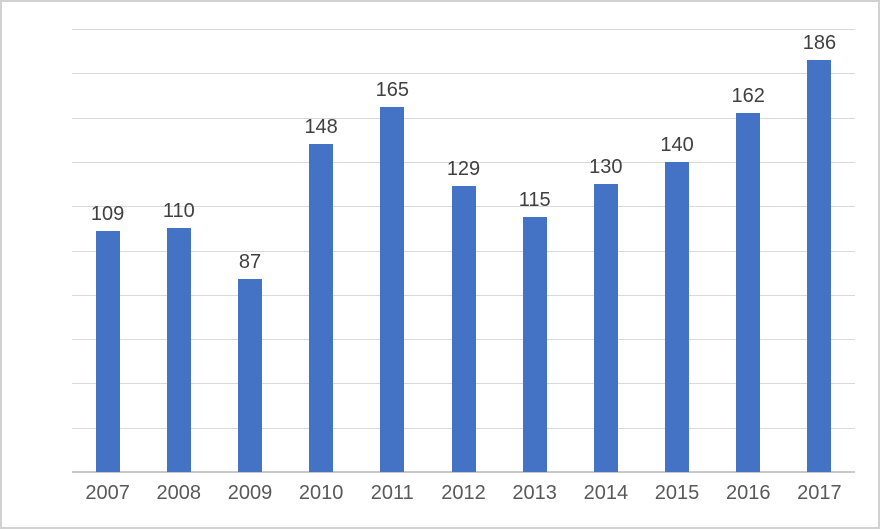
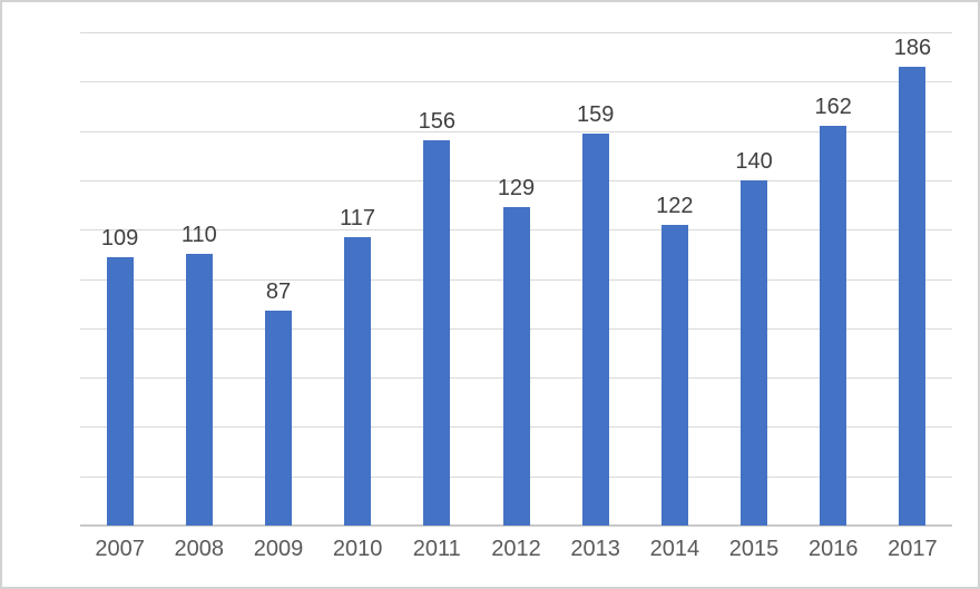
2010: 148 -> 117
2011: 165 -> 156
2013: 115 -> 159
2014: 130 -> 122
